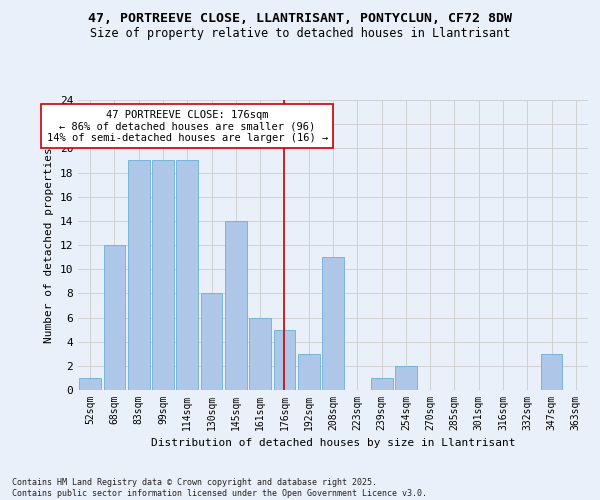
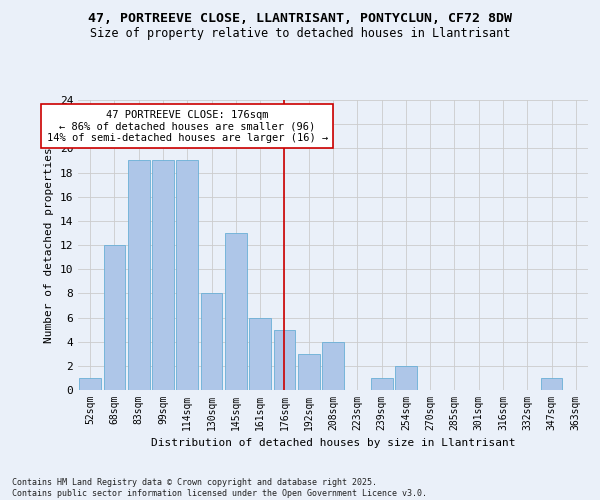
145sqm: 14 -> 13
208sqm: 11 -> 4
347sqm: 3 -> 1
